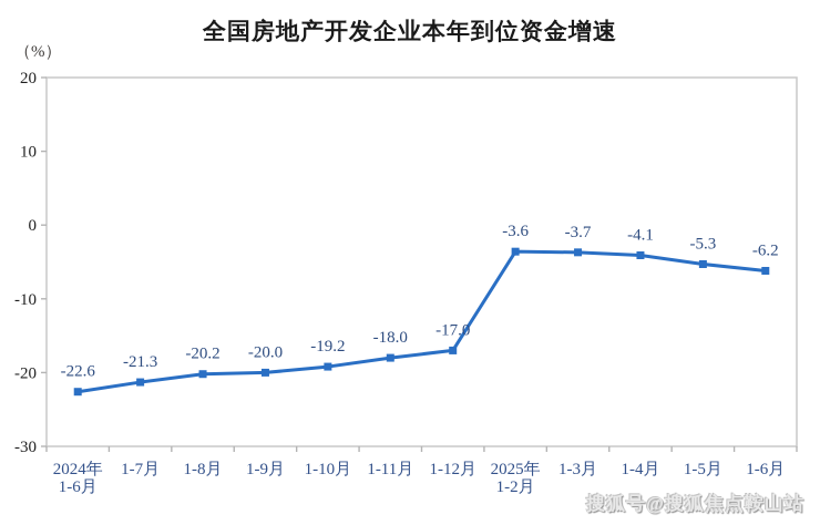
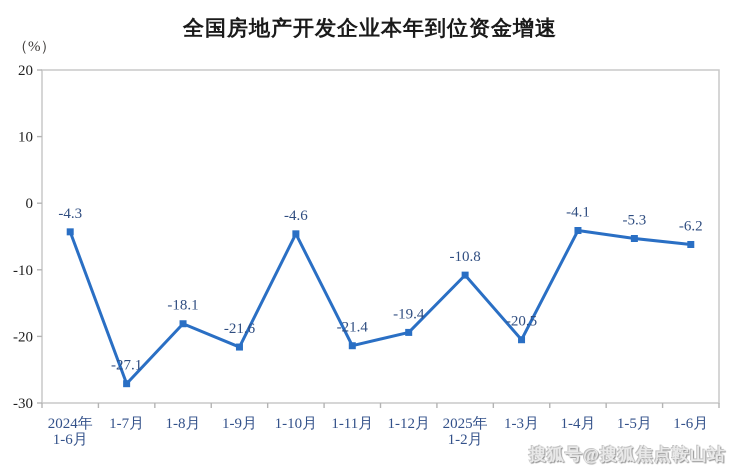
2024年 1-6月: -22.6 -> -4.3
1-7月: -21.3 -> -27.1
1-8月: -20.2 -> -18.1
1-9月: -20.0 -> -21.6
1-10月: -19.2 -> -4.6
1-11月: -18.0 -> -21.4
1-12月: -17.0 -> -19.4
2025年 1-2月: -3.6 -> -10.8
1-3月: -3.7 -> -20.5
